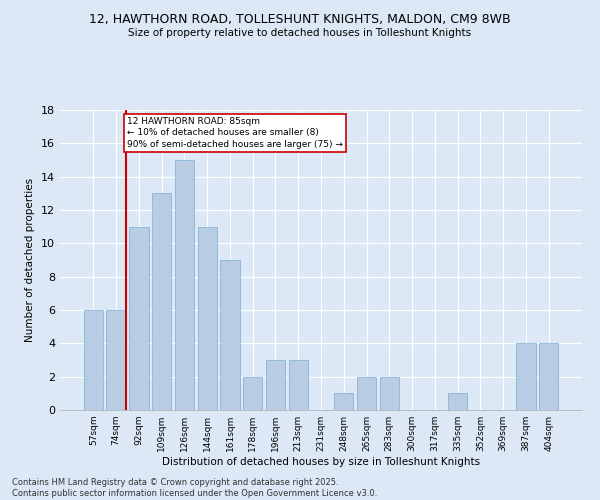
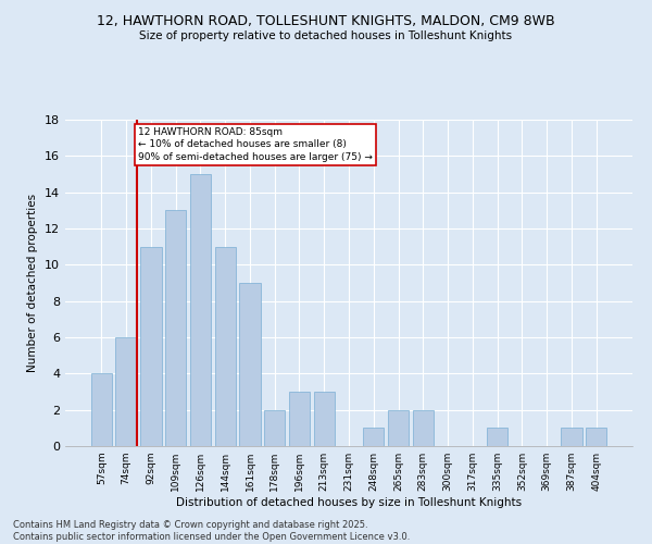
57sqm: 6 -> 4
387sqm: 4 -> 1
404sqm: 4 -> 1
